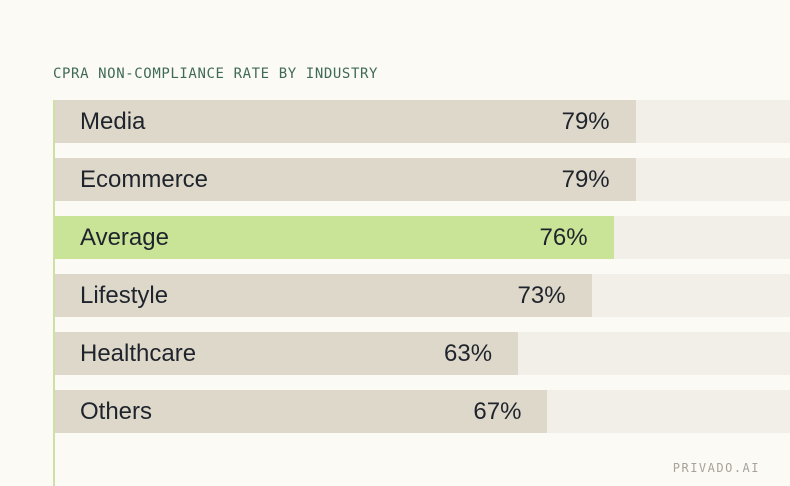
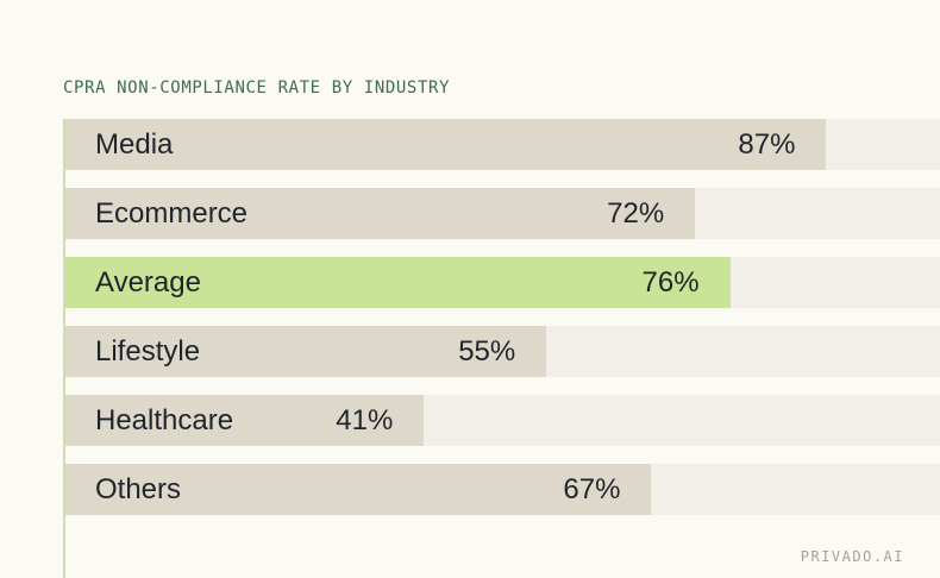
Media: 79% -> 87%
Ecommerce: 79% -> 72%
Lifestyle: 73% -> 55%
Healthcare: 63% -> 41%
